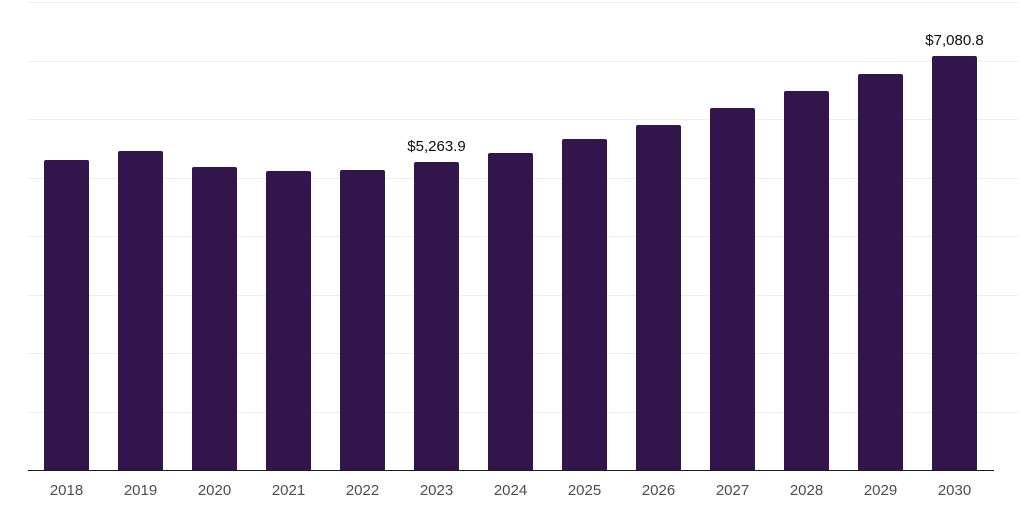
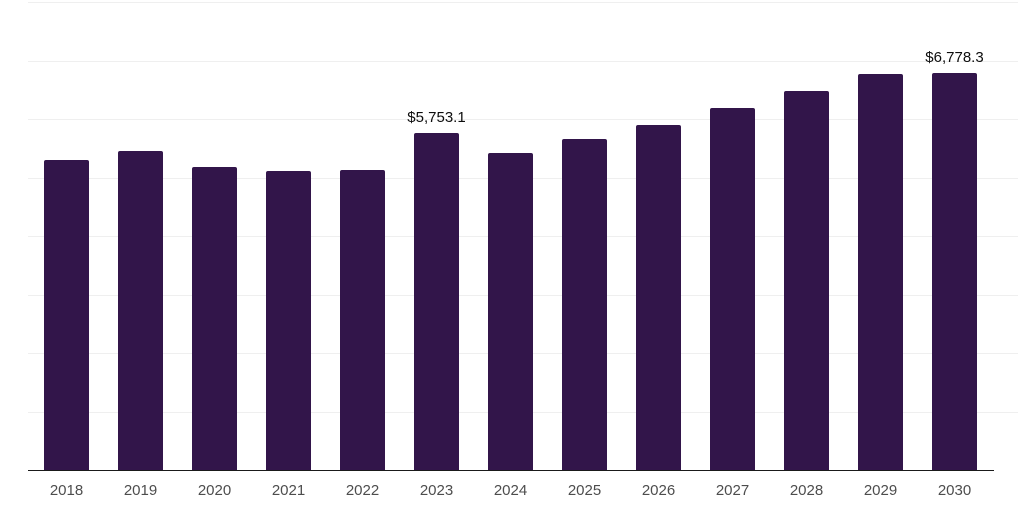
2023: $5,263.9 -> $5,753.1
2030: $7,080.8 -> $6,778.3
